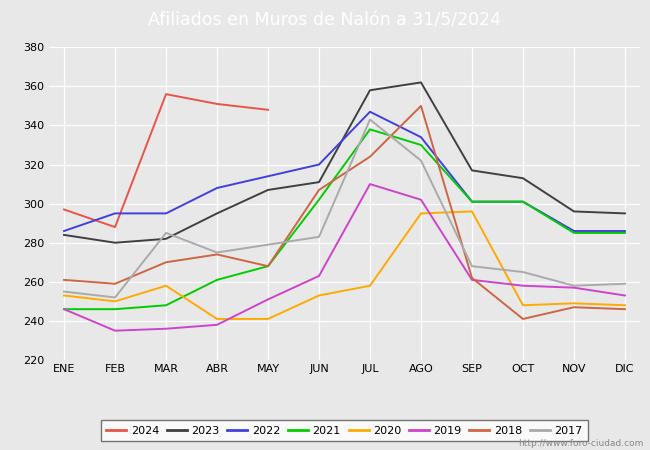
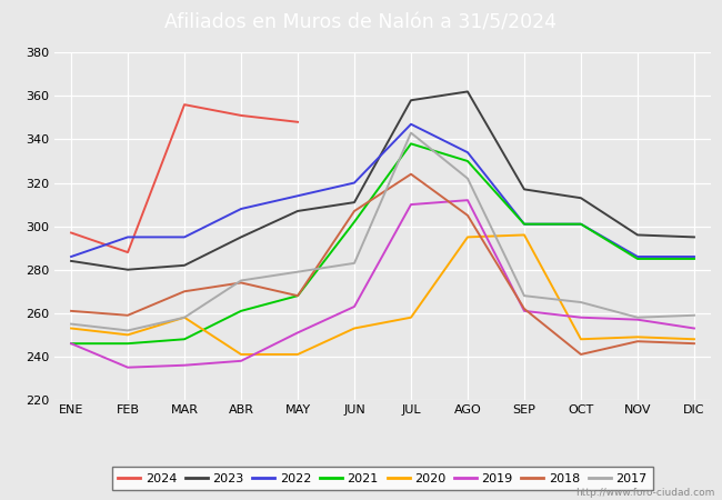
2017/MAR: 285 -> 258
2019/AGO: 302 -> 312
2018/AGO: 350 -> 305
